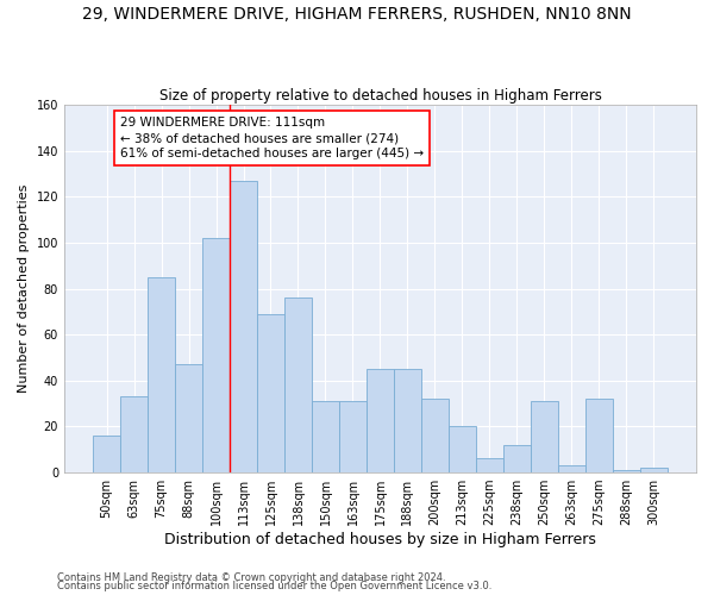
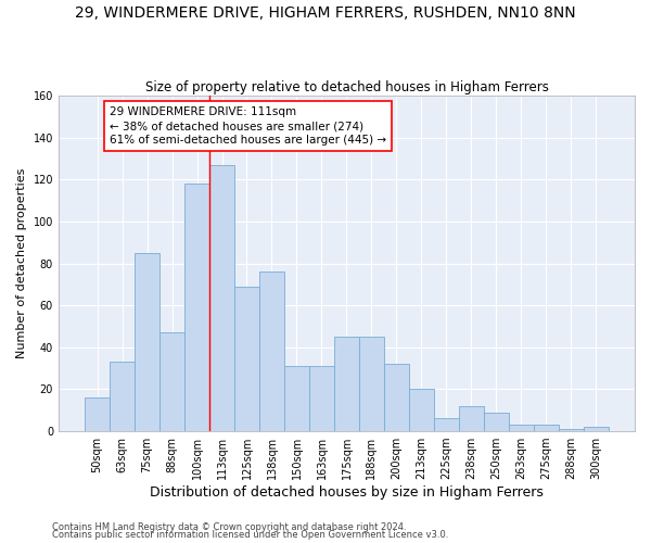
100sqm: 102 -> 118
250sqm: 31 -> 9
275sqm: 32 -> 3
